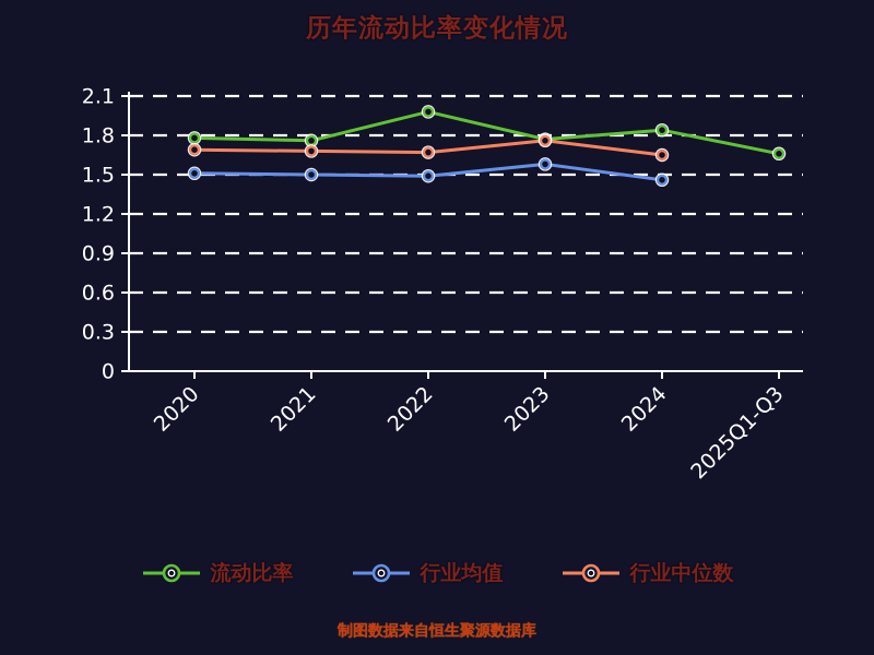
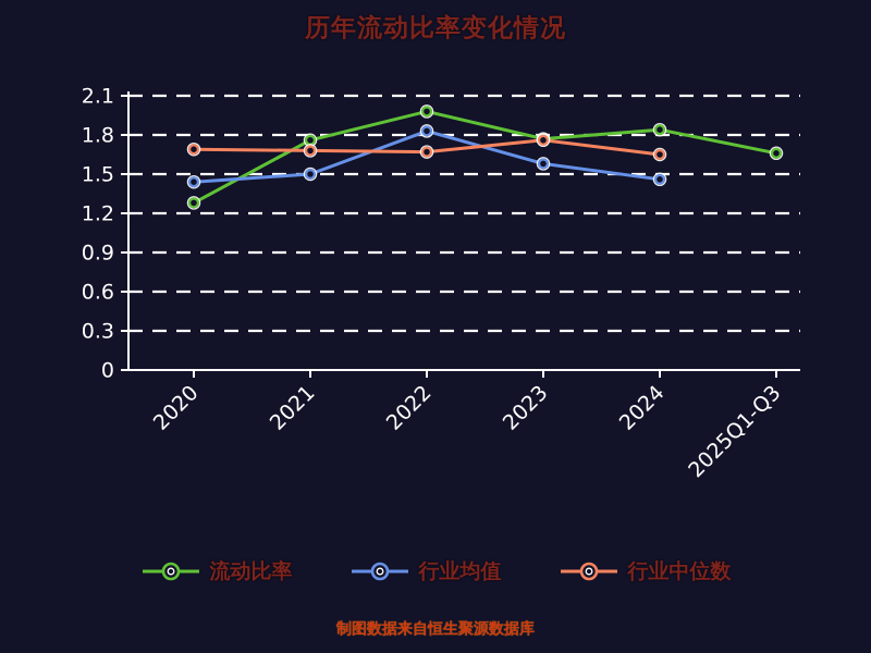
流动比率/2020: 1.78 -> 1.28
行业均值/2020: 1.51 -> 1.44
行业均值/2022: 1.49 -> 1.83
